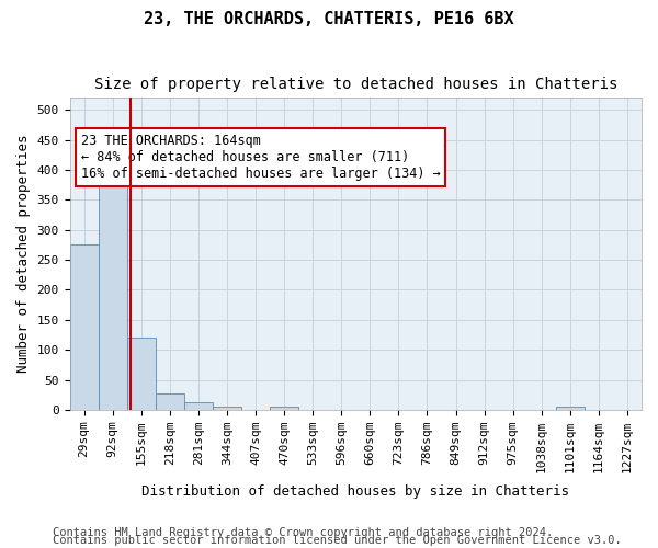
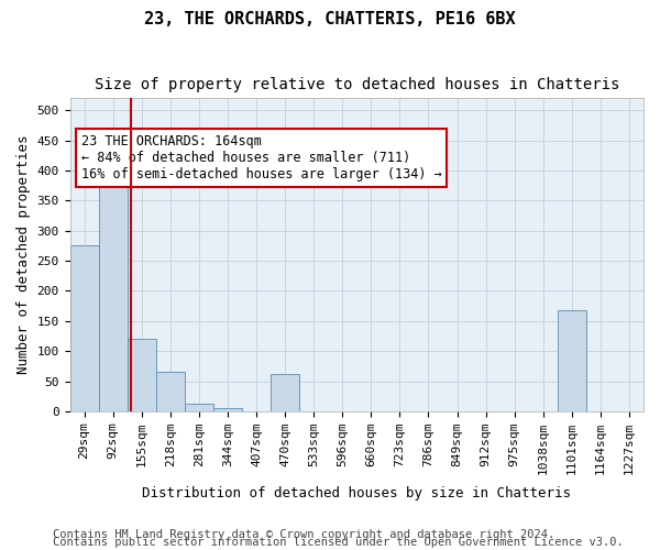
218sqm: 28 -> 66
470sqm: 5 -> 62
1101sqm: 5 -> 168
